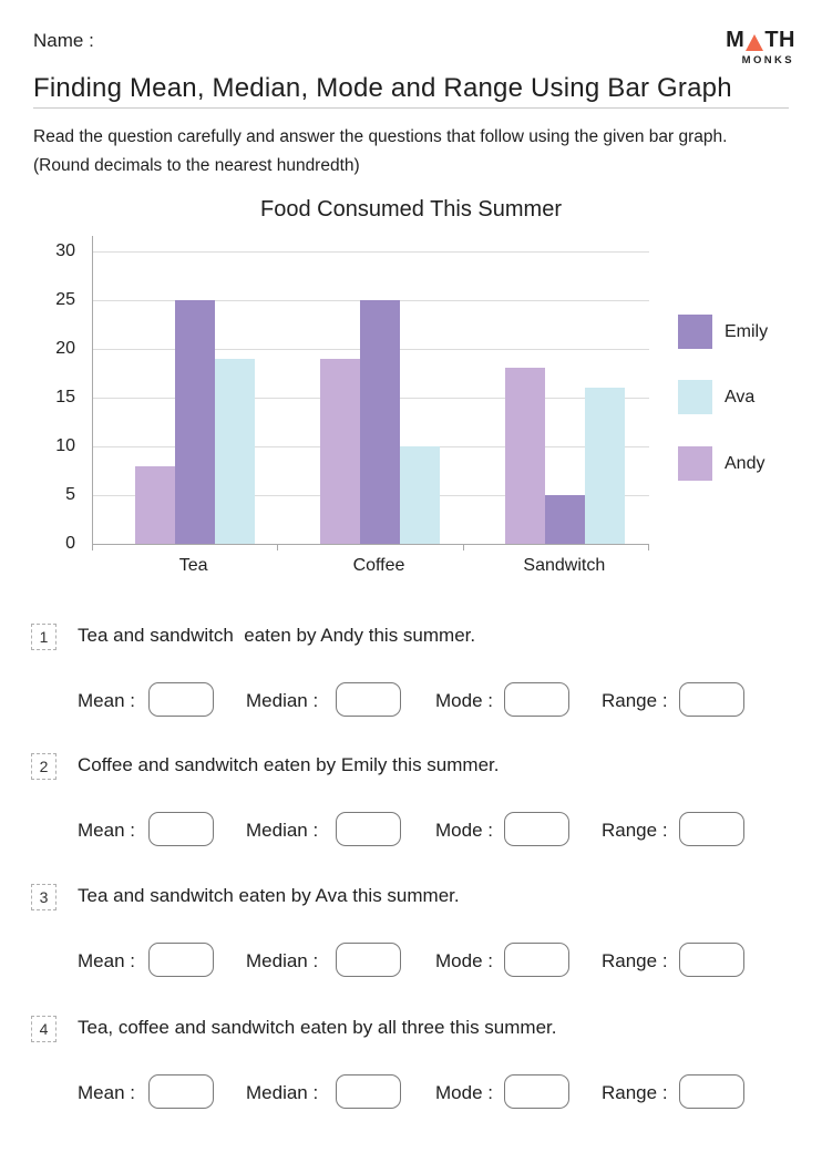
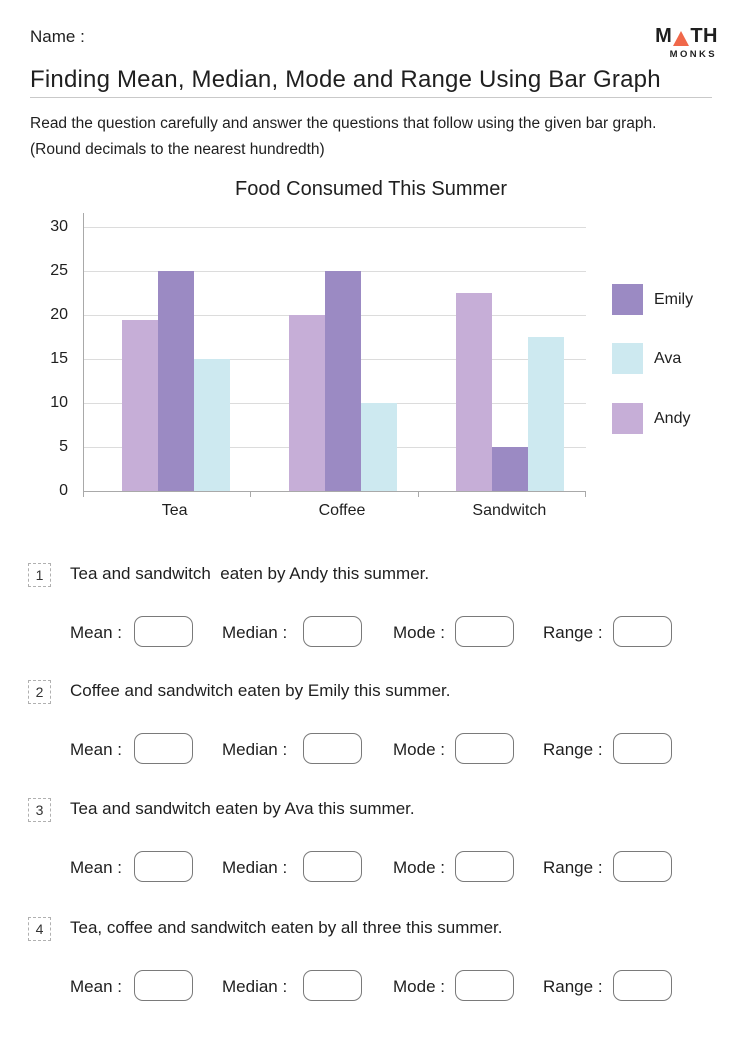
Andy/Tea: 8 -> 19
Ava/Tea: 19 -> 15
Andy/Coffee: 19 -> 20
Andy/Sandwitch: 18 -> 22
Ava/Sandwitch: 16 -> 18
